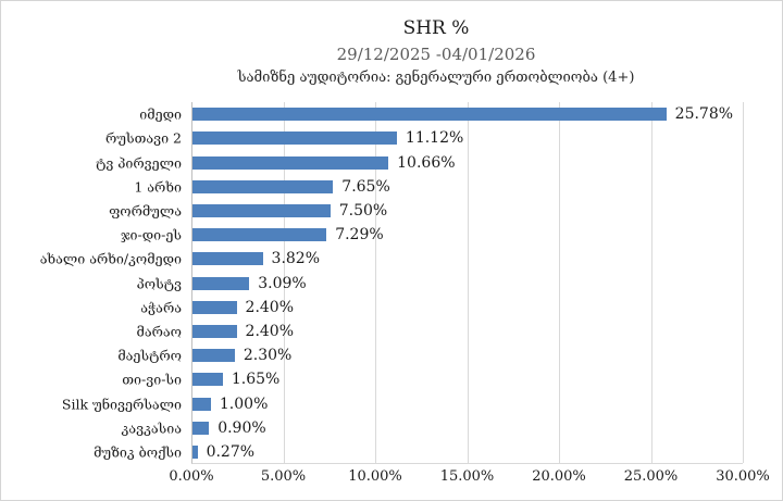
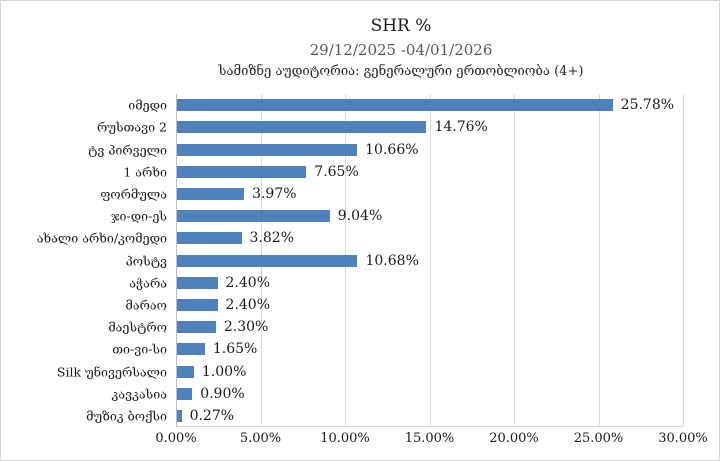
რუსთავი 2: 11.12% -> 14.76%
ფორმულა: 7.50% -> 3.97%
ჯი-დი-ეს: 7.29% -> 9.04%
პოსტვ: 3.09% -> 10.68%
